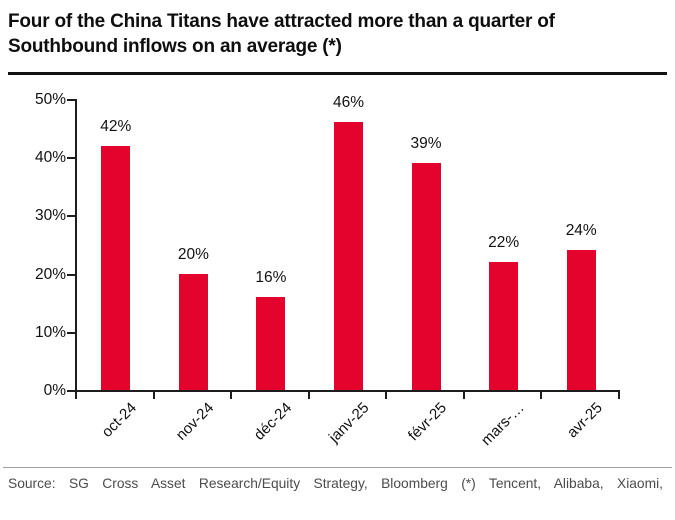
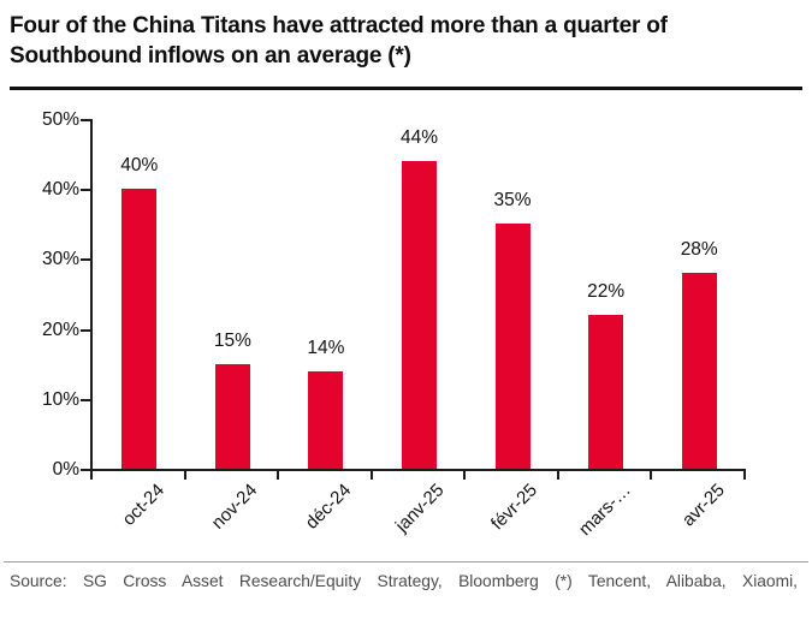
oct-24: 42% -> 40%
nov-24: 20% -> 15%
déc-24: 16% -> 14%
janv-25: 46% -> 44%
févr-25: 39% -> 35%
avr-25: 24% -> 28%
